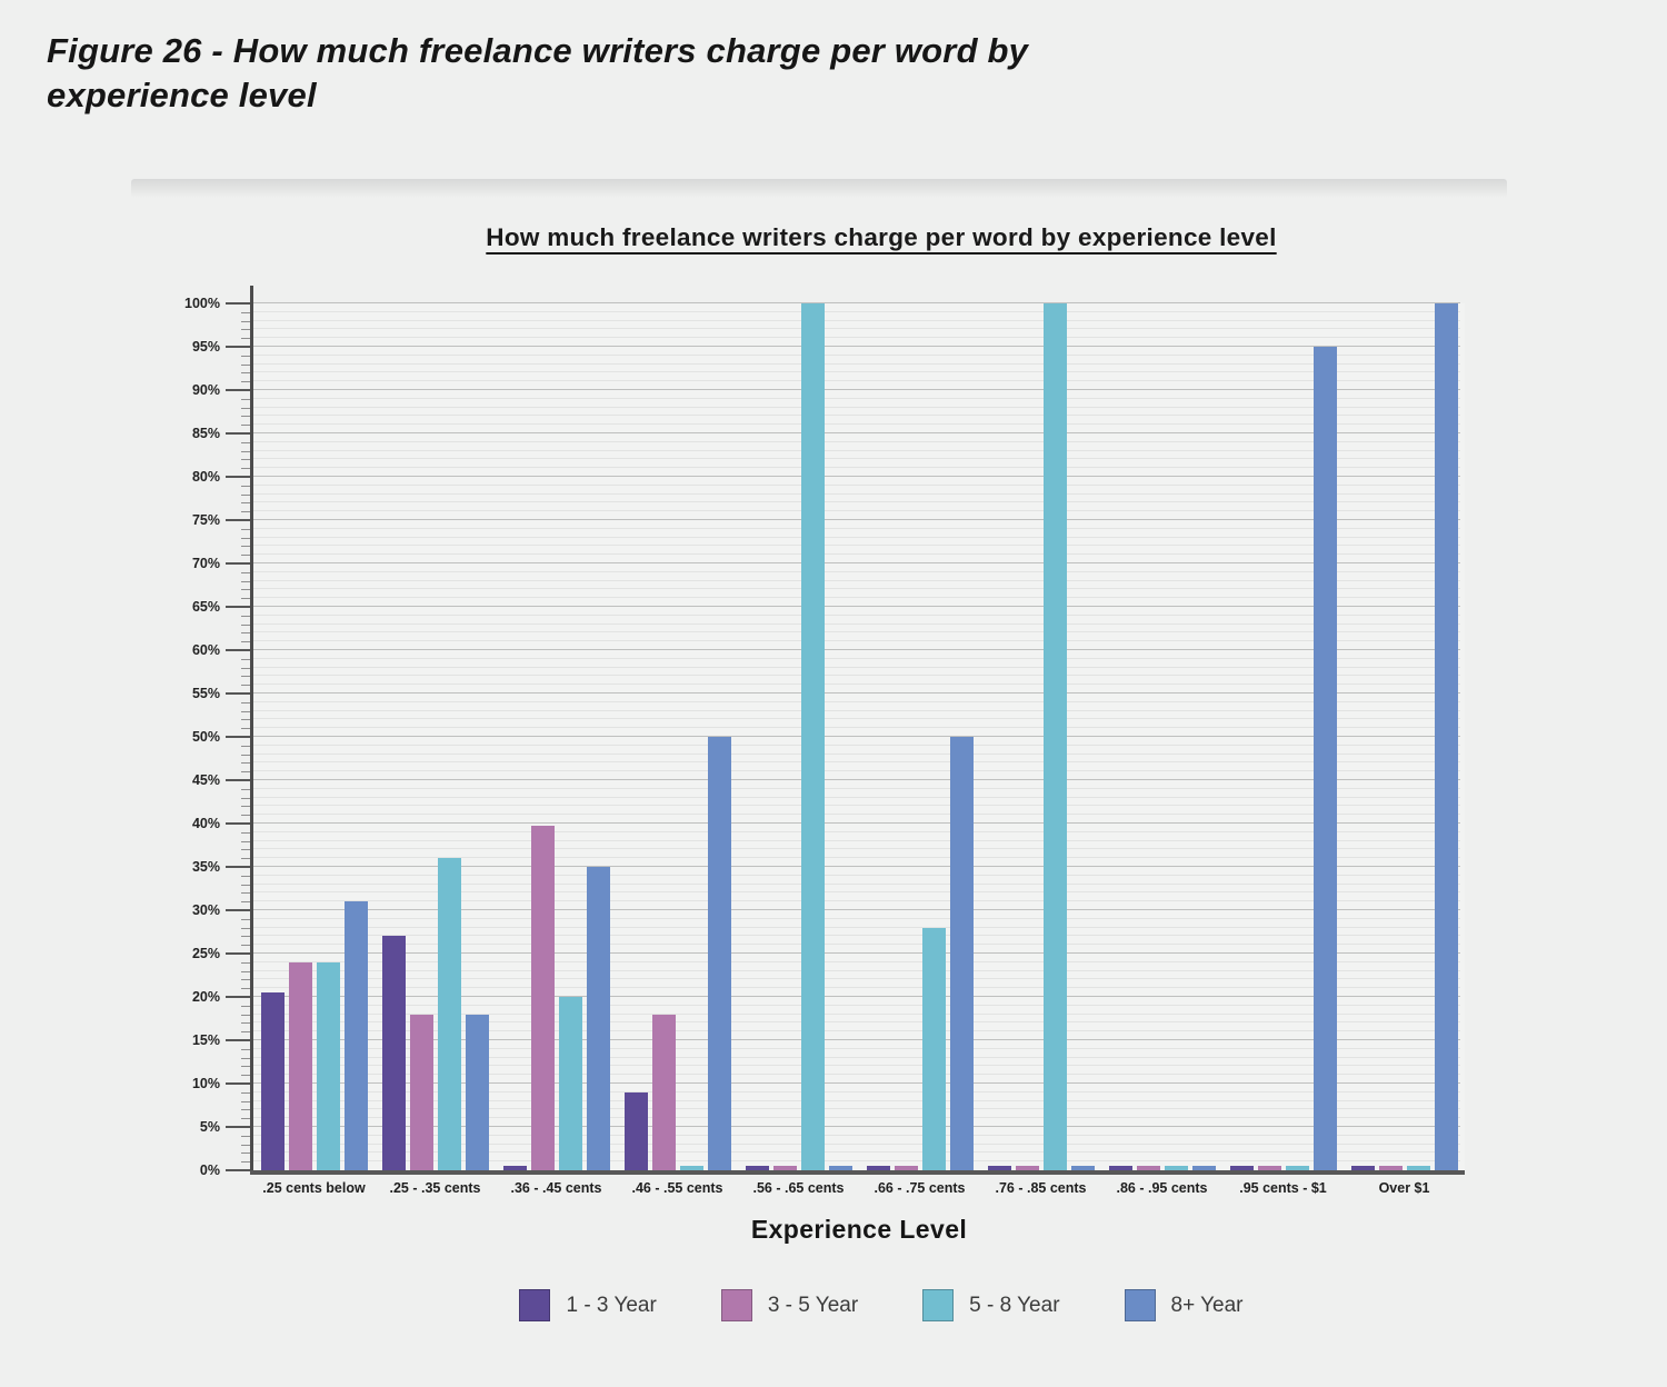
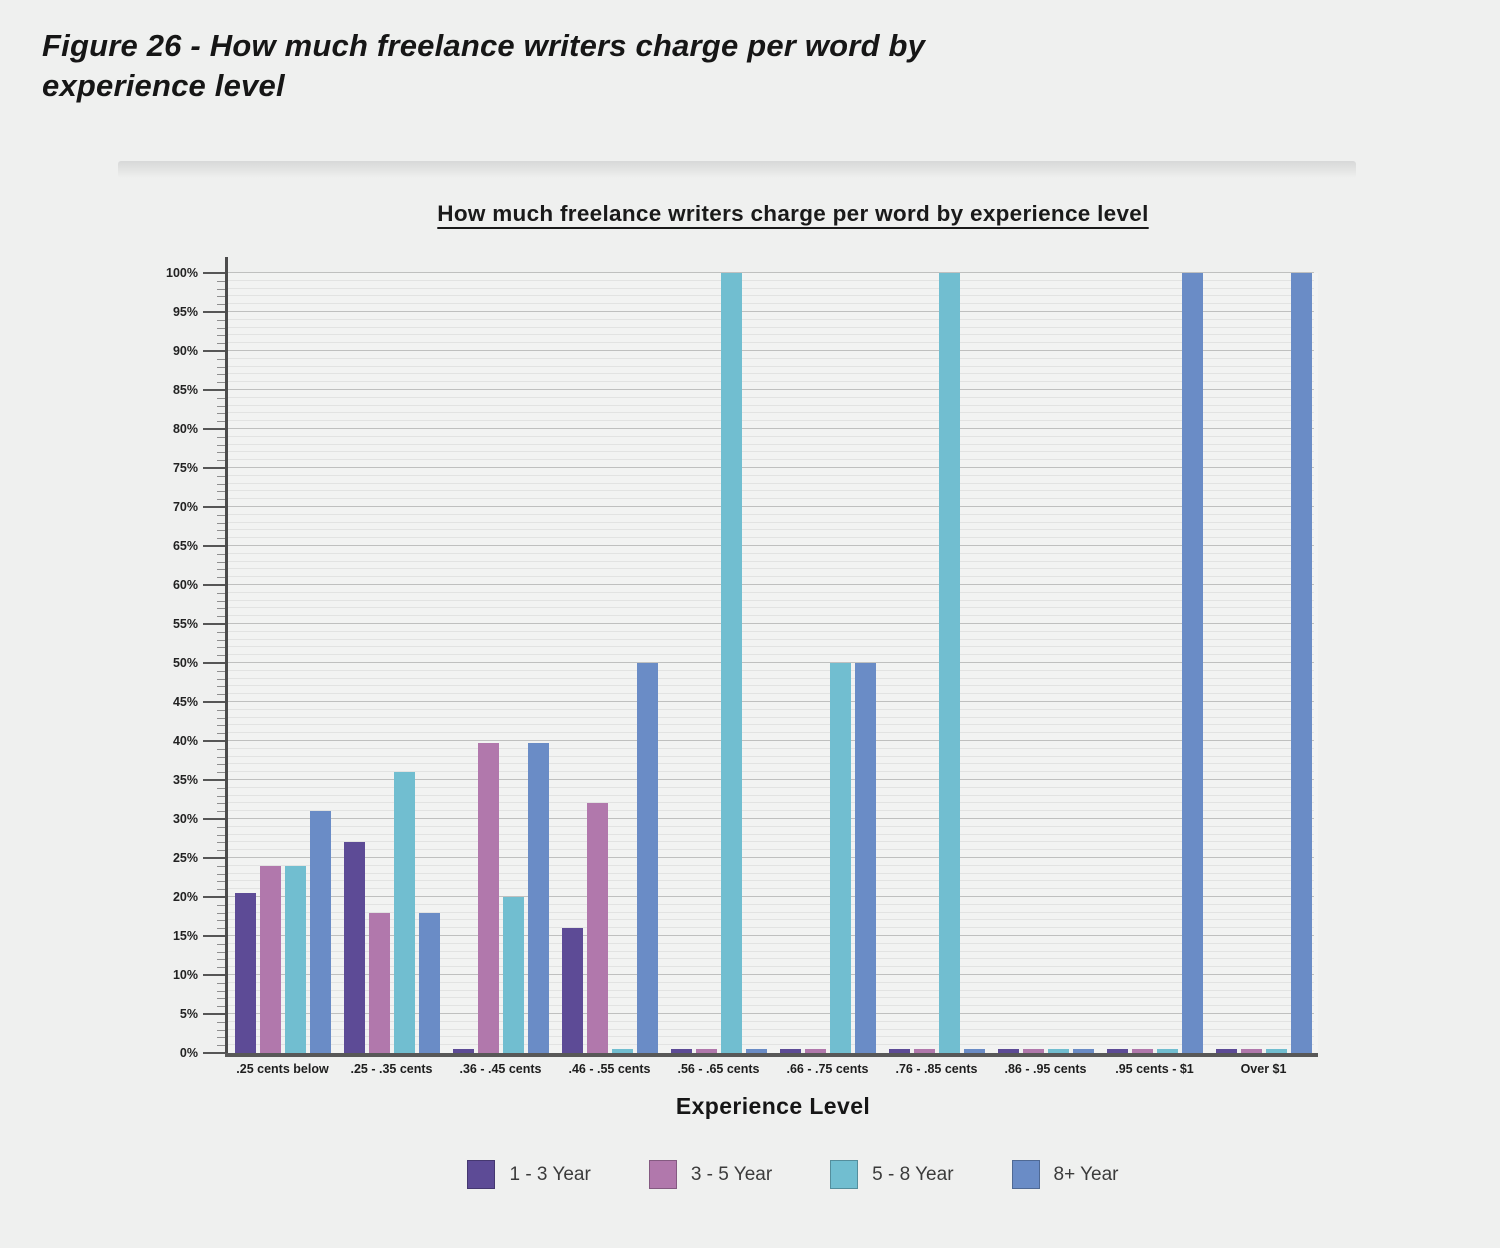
8+ Year/.36 - .45 cents: 35% -> 40%
1 - 3 Year/.46 - .55 cents: 9% -> 16%
3 - 5 Year/.46 - .55 cents: 18% -> 32%
5 - 8 Year/.66 - .75 cents: 28% -> 50%
8+ Year/.95 cents - $1: 95% -> 100%
